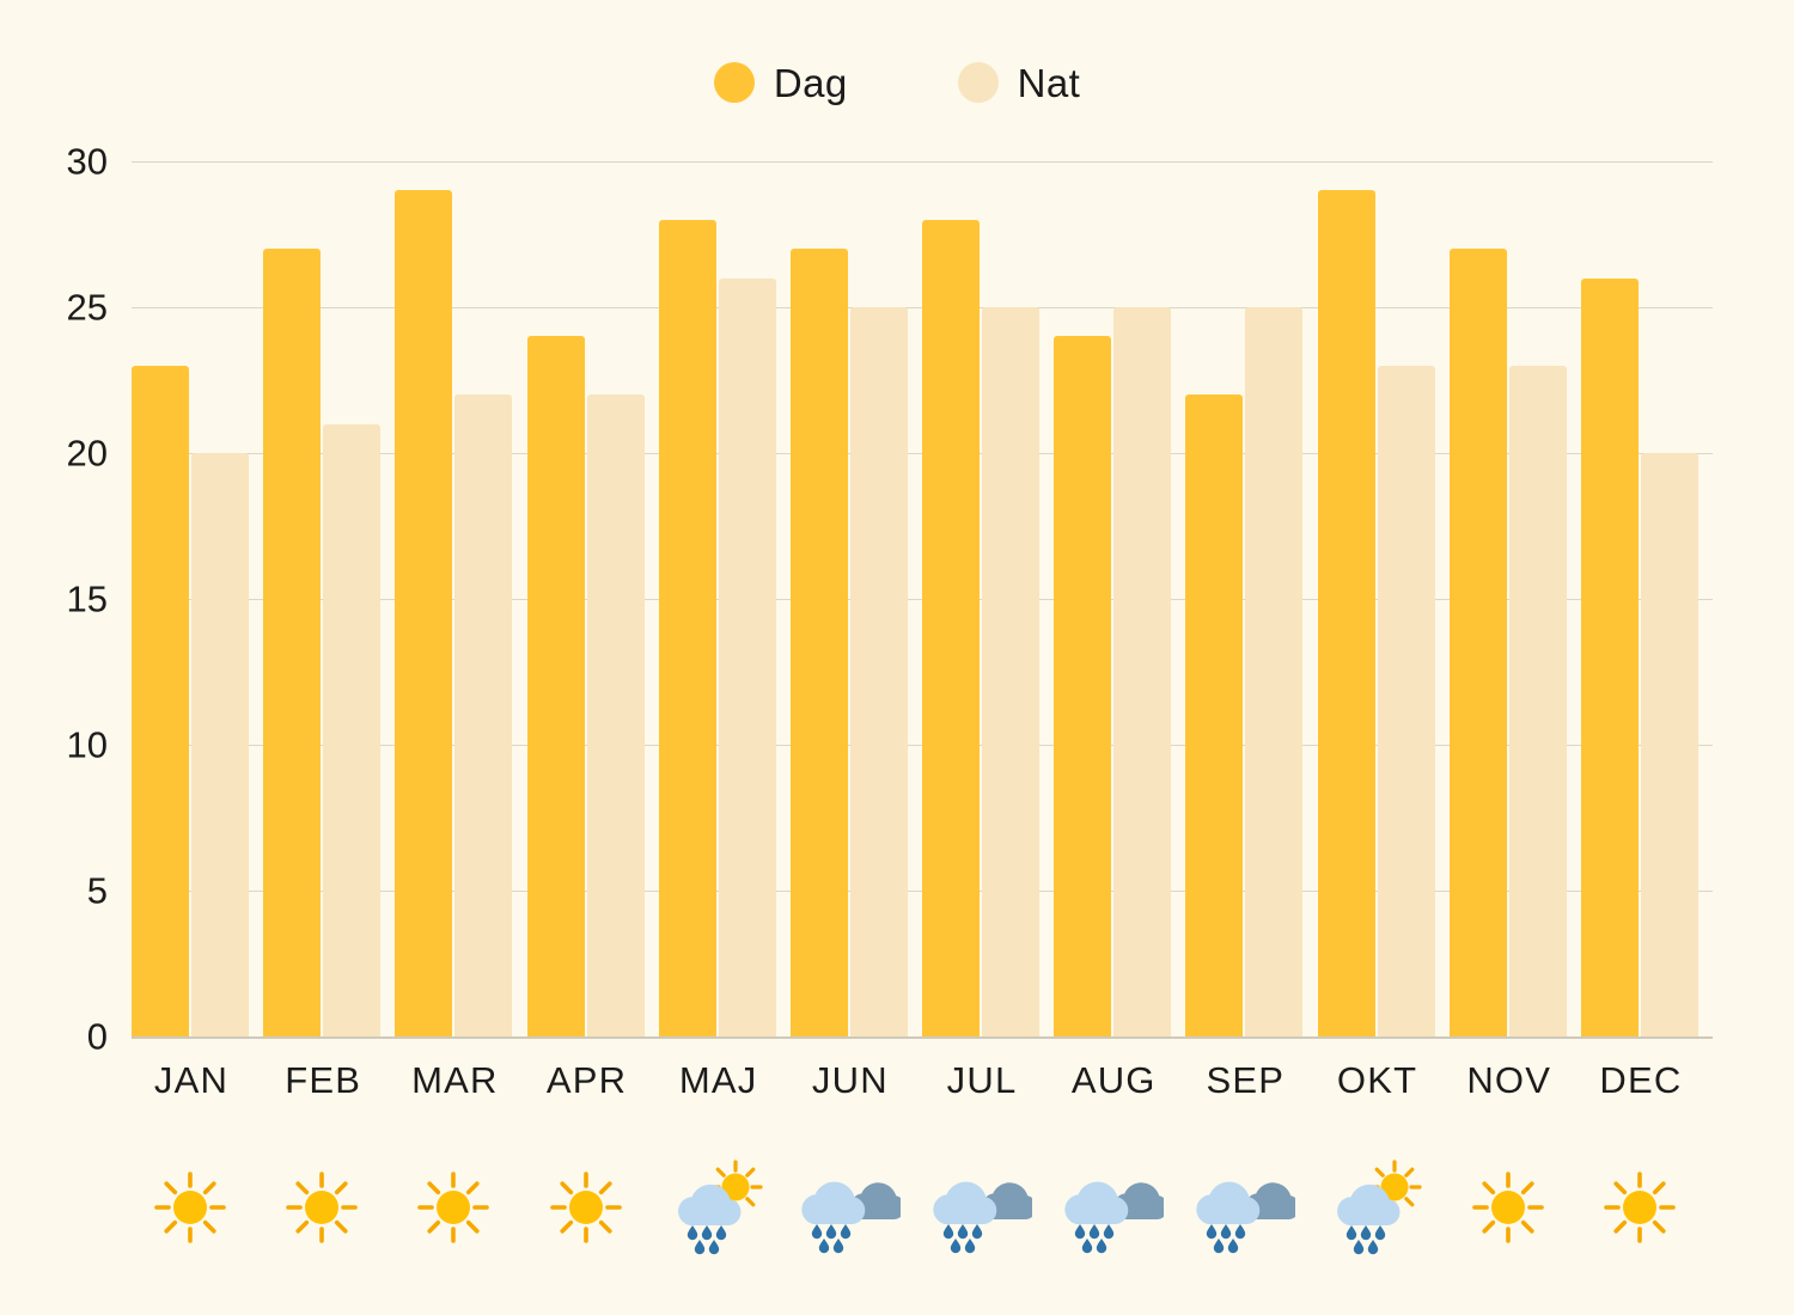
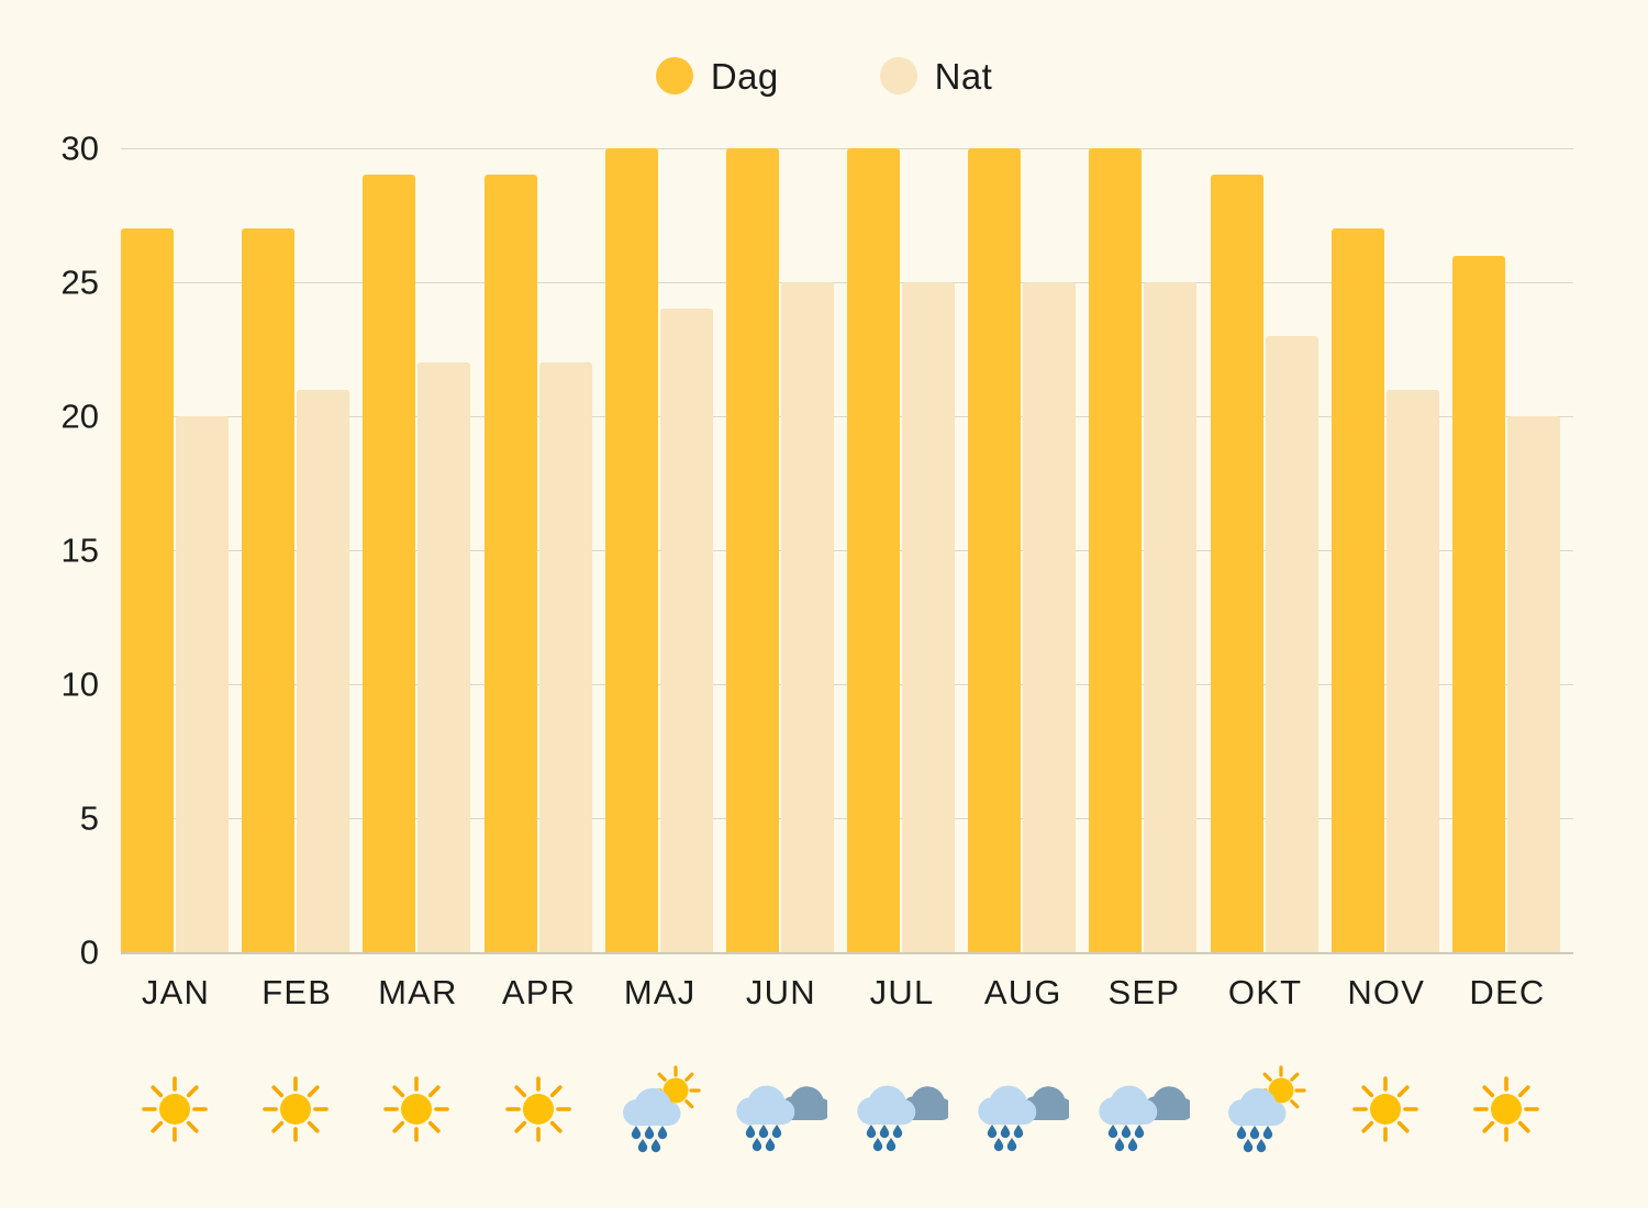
Dag/JAN: 23 -> 27
Dag/APR: 24 -> 29
Dag/MAJ: 28 -> 30
Nat/MAJ: 26 -> 24
Dag/JUN: 27 -> 30
Dag/JUL: 28 -> 30
Dag/AUG: 24 -> 30
Dag/SEP: 22 -> 30
Nat/NOV: 23 -> 21
